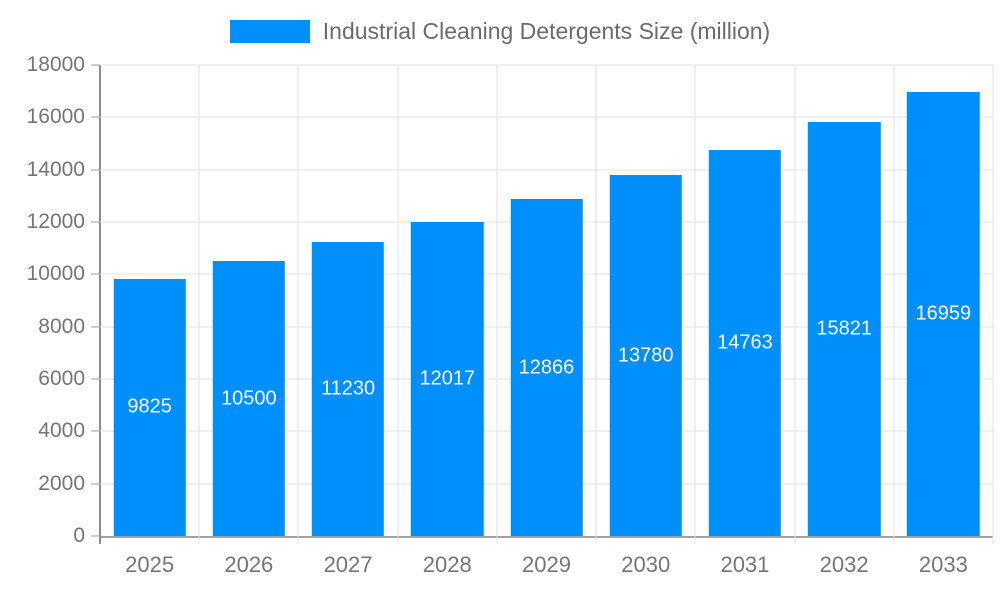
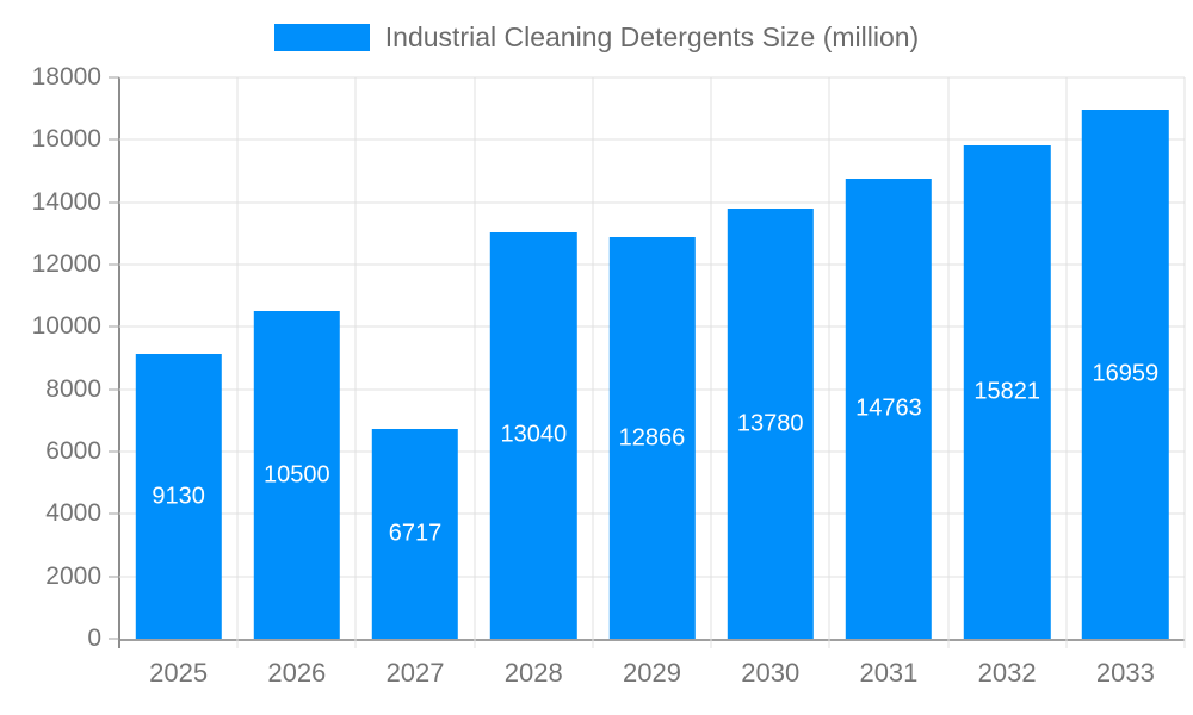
2025: 9825 -> 9130
2027: 11230 -> 6717
2028: 12017 -> 13040
